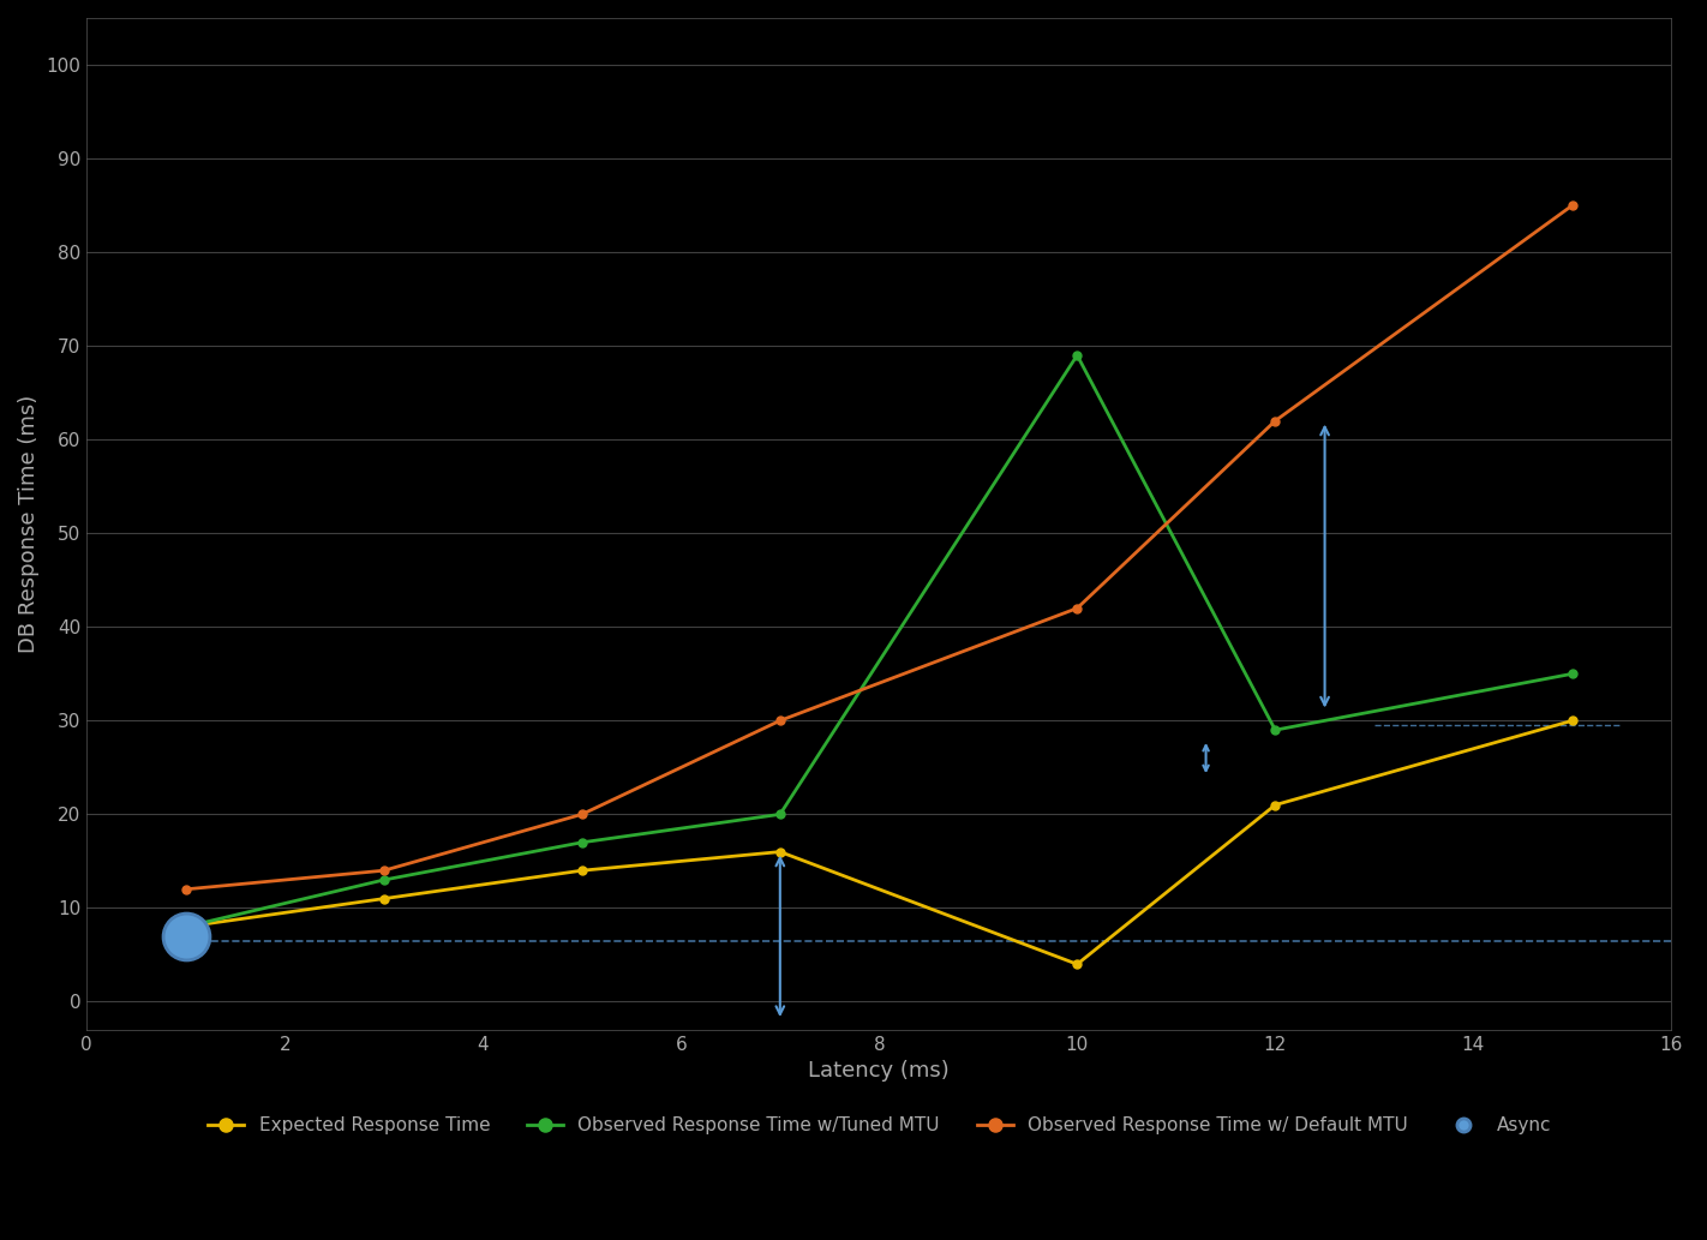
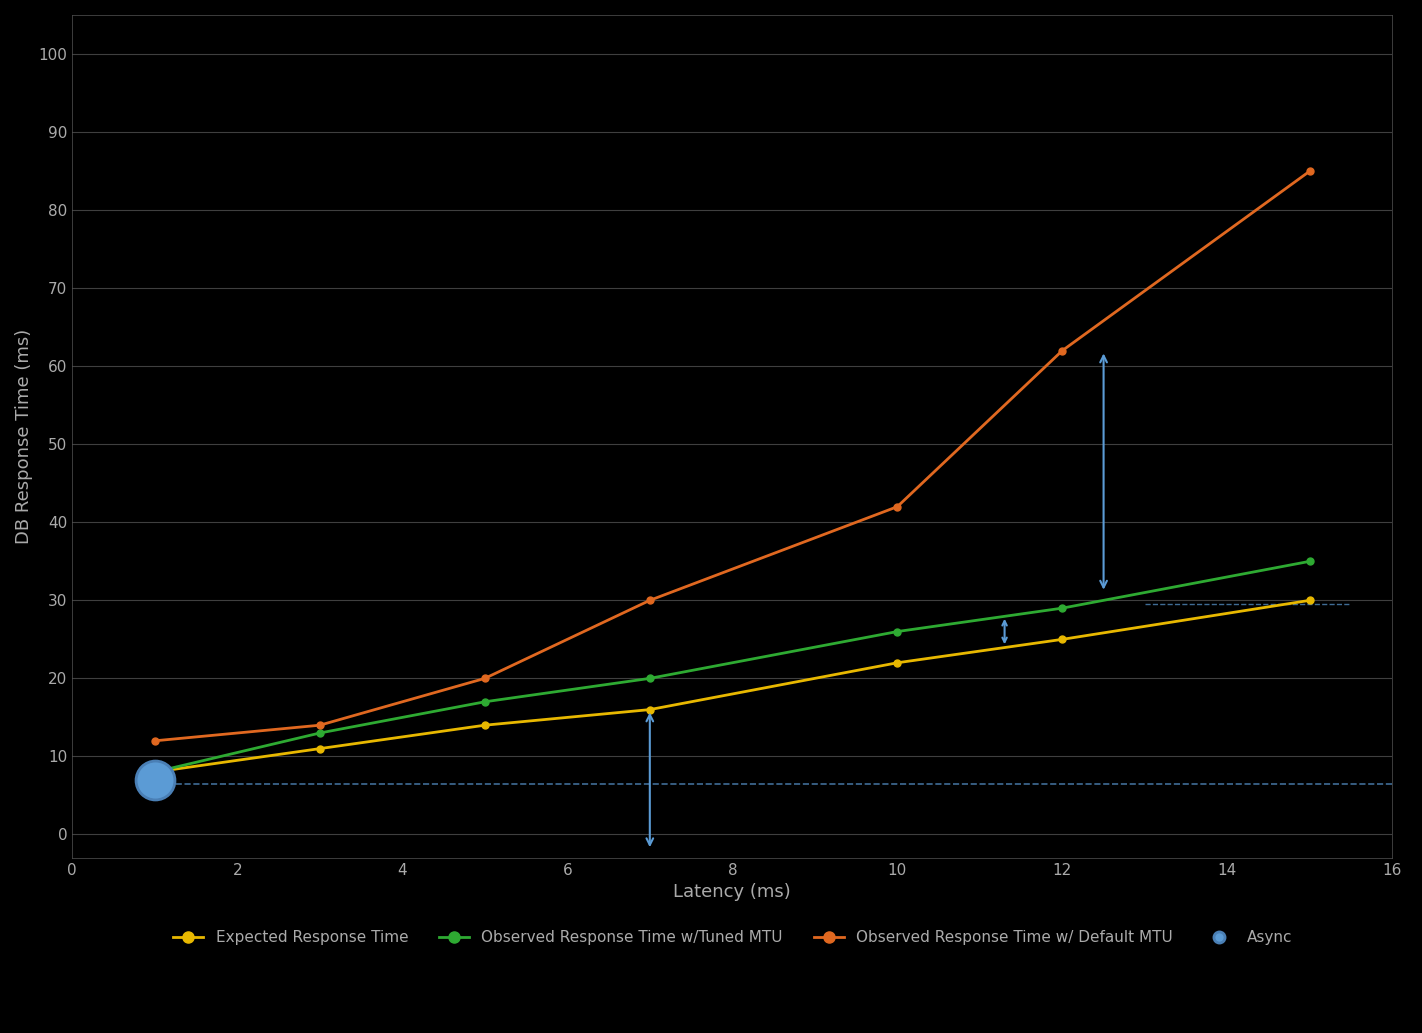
Expected Response Time/10: 4 -> 22
Observed Response Time w/Tuned MTU/10: 69 -> 26
Expected Response Time/12: 21 -> 25
